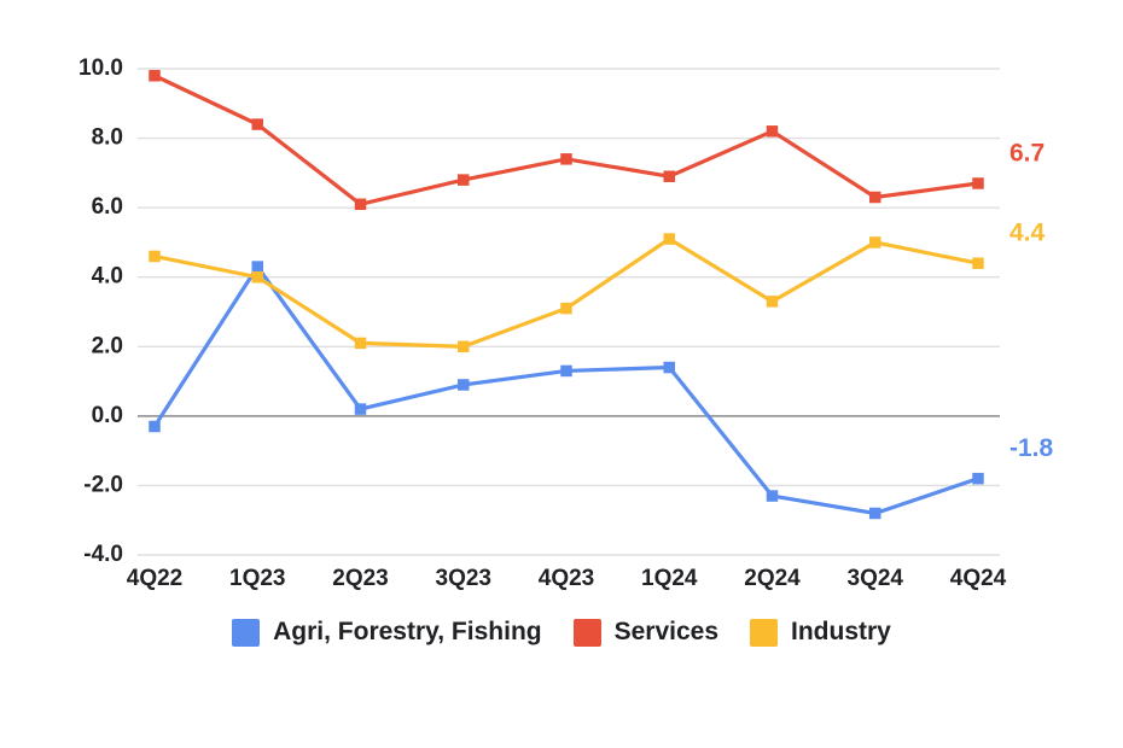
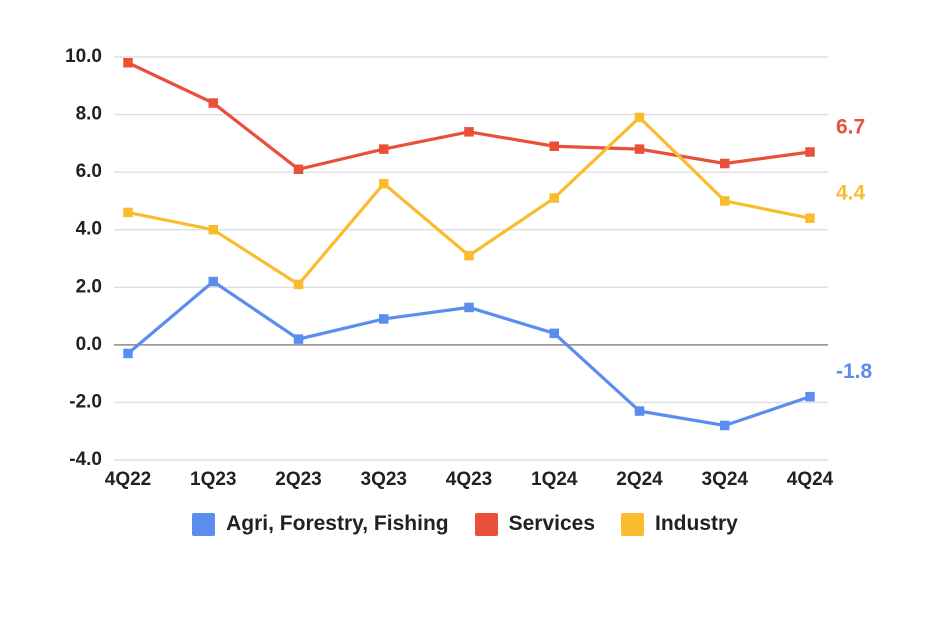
Agri, Forestry, Fishing/1Q23: 4.3 -> 2.2
Industry/3Q23: 2.0 -> 5.6
Agri, Forestry, Fishing/1Q24: 1.4 -> 0.4
Services/2Q24: 8.2 -> 6.8
Industry/2Q24: 3.3 -> 7.9
